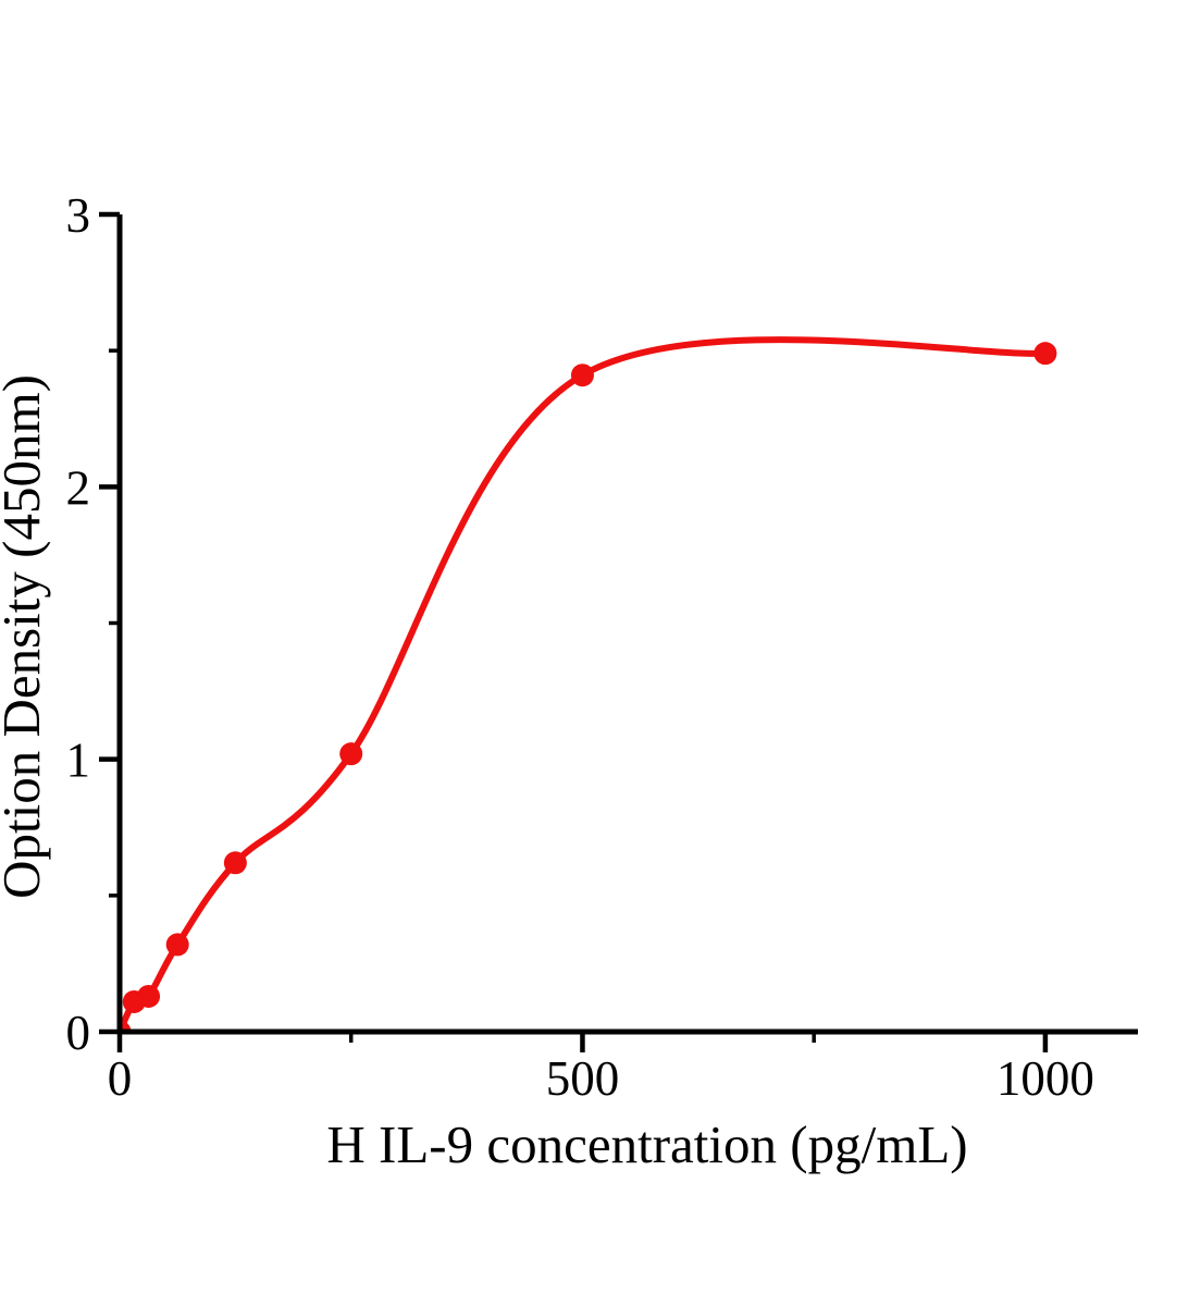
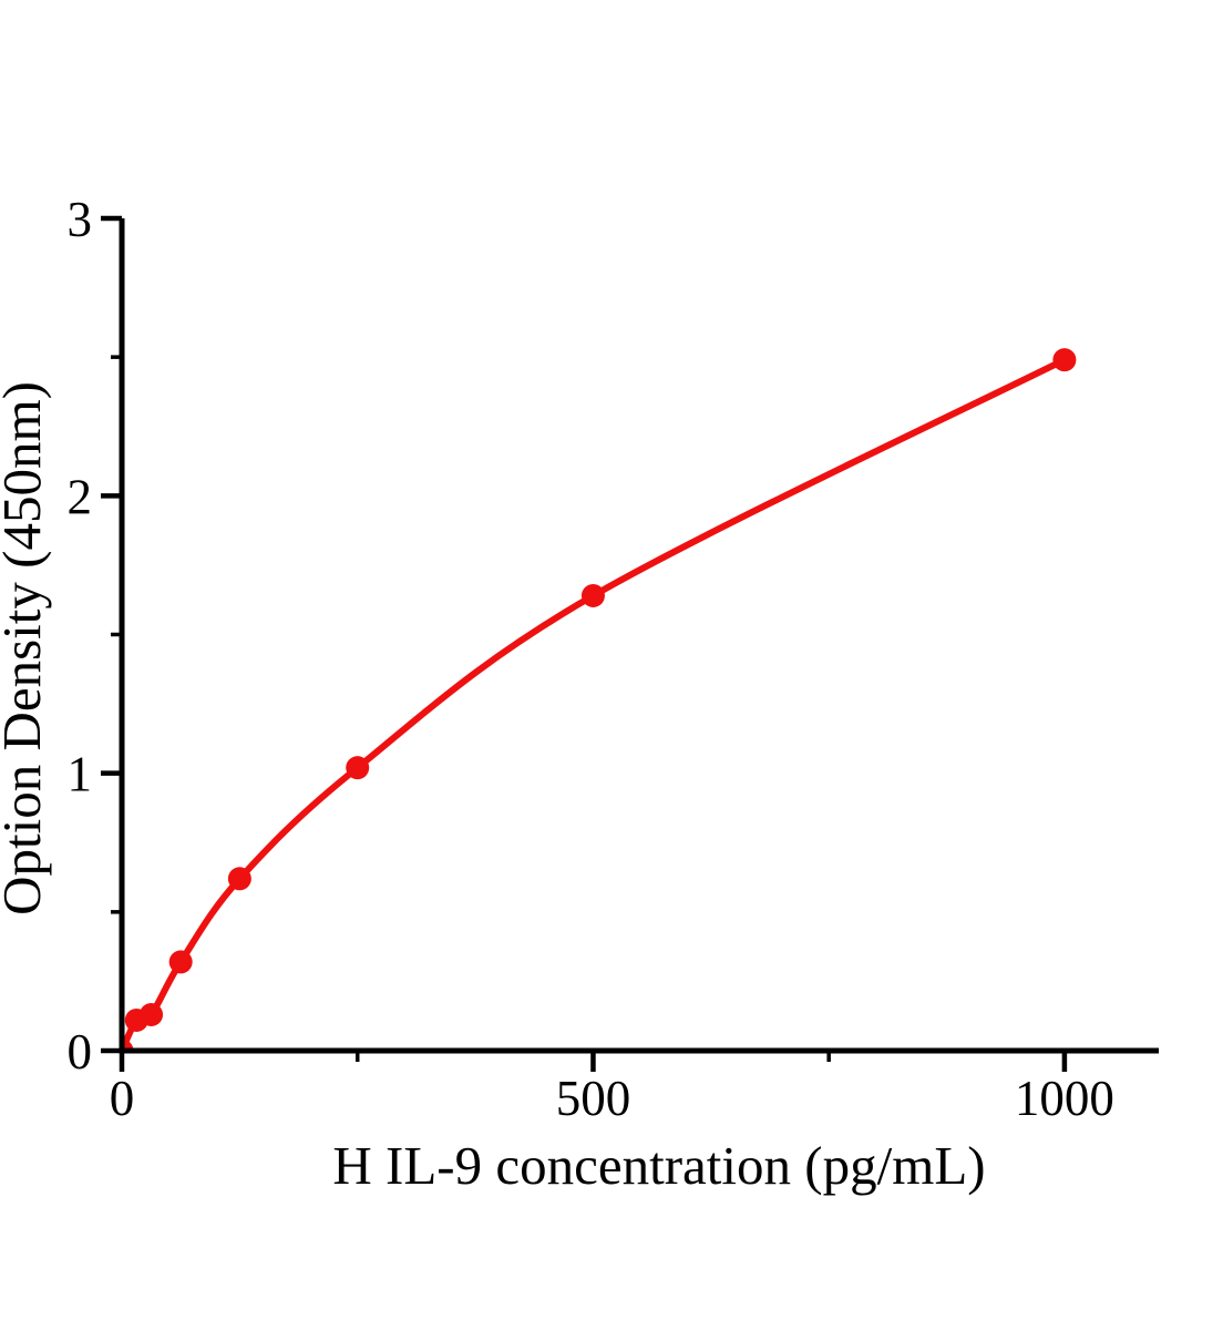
500: 2.41 -> 1.64
